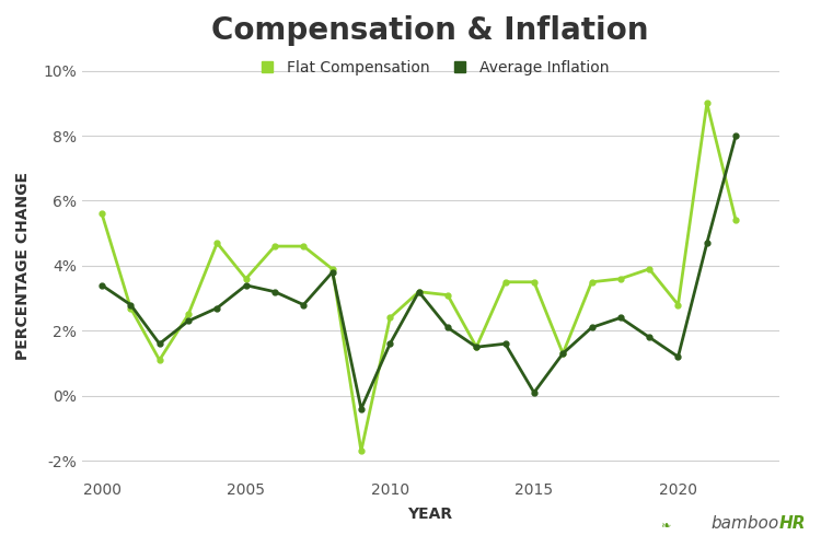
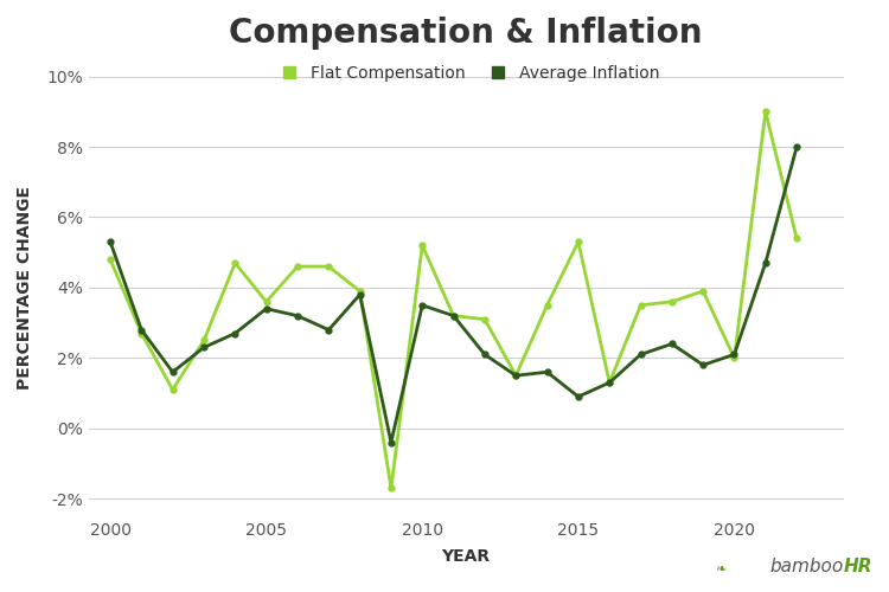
Flat Compensation/2000: 5.6% -> 4.8%
Average Inflation/2000: 3.4% -> 5.3%
Flat Compensation/2010: 2.4% -> 5.2%
Average Inflation/2010: 1.6% -> 3.5%
Flat Compensation/2015: 3.5% -> 5.3%
Average Inflation/2015: 0.1% -> 0.9%
Flat Compensation/2020: 2.8% -> 2.0%
Average Inflation/2020: 1.2% -> 2.1%
